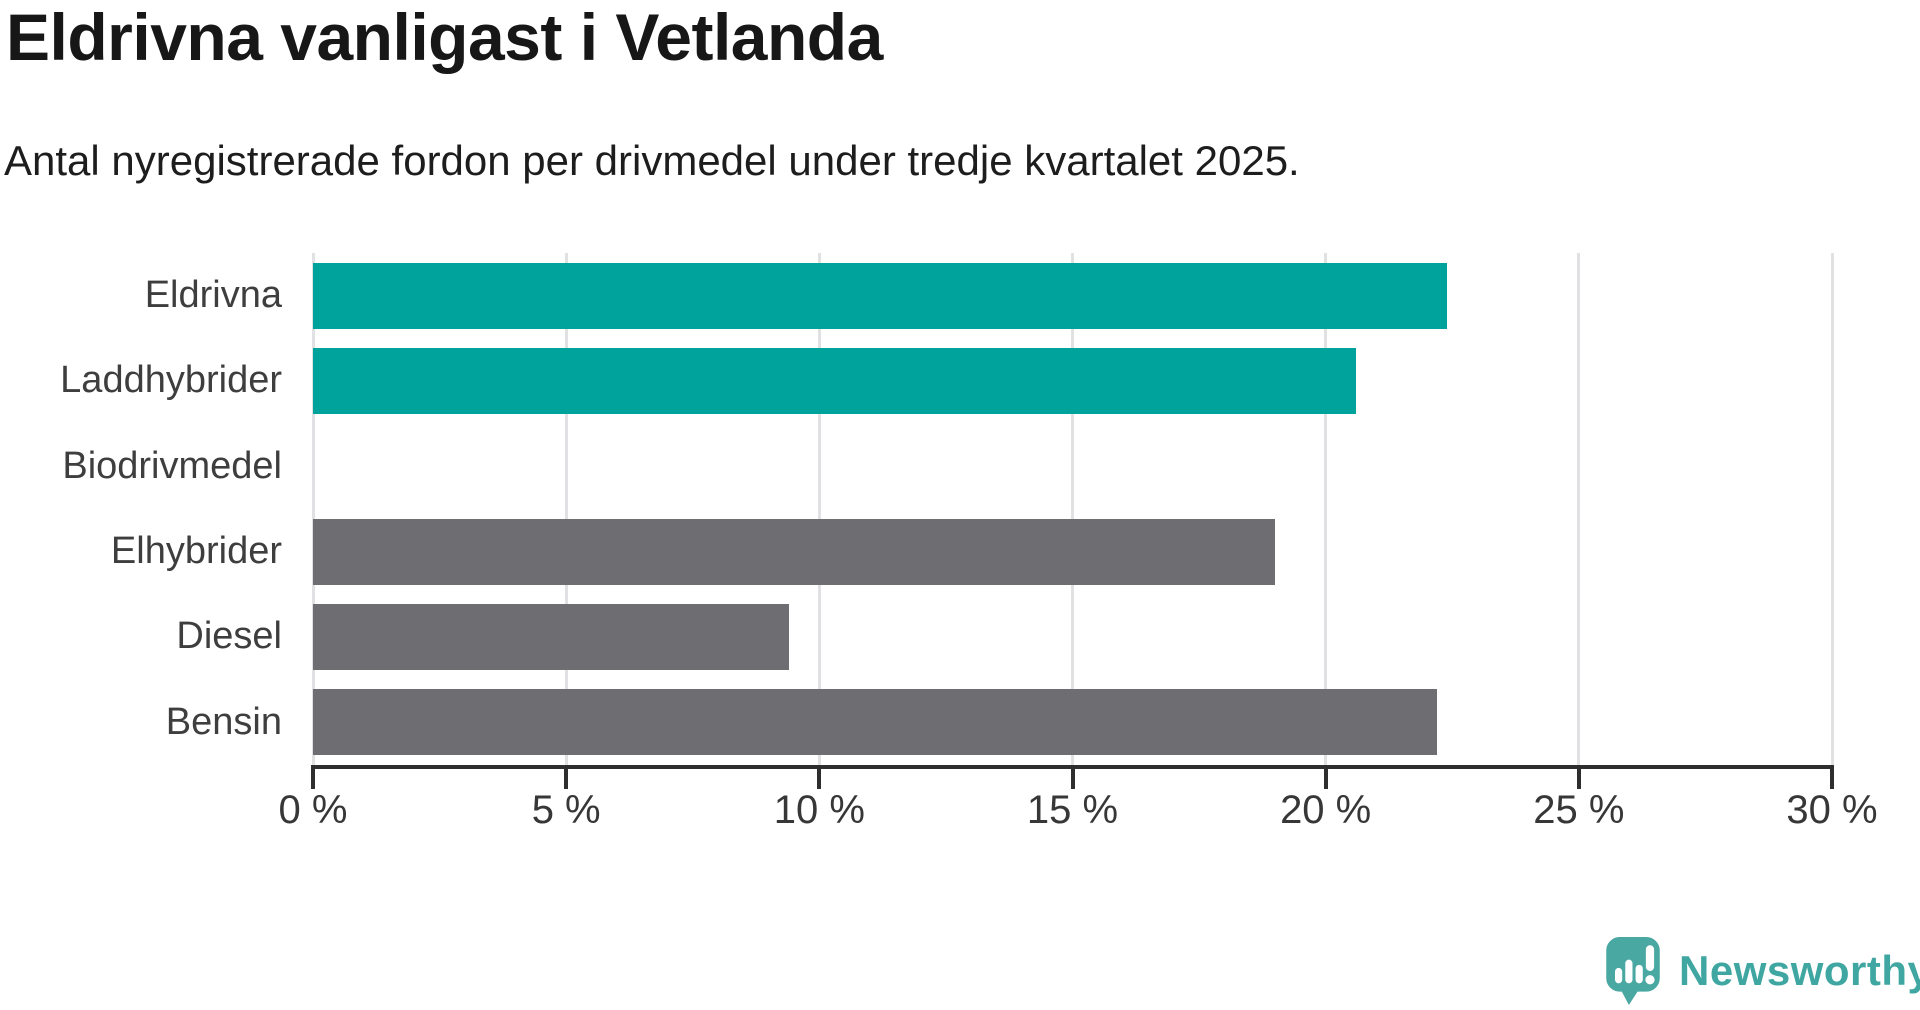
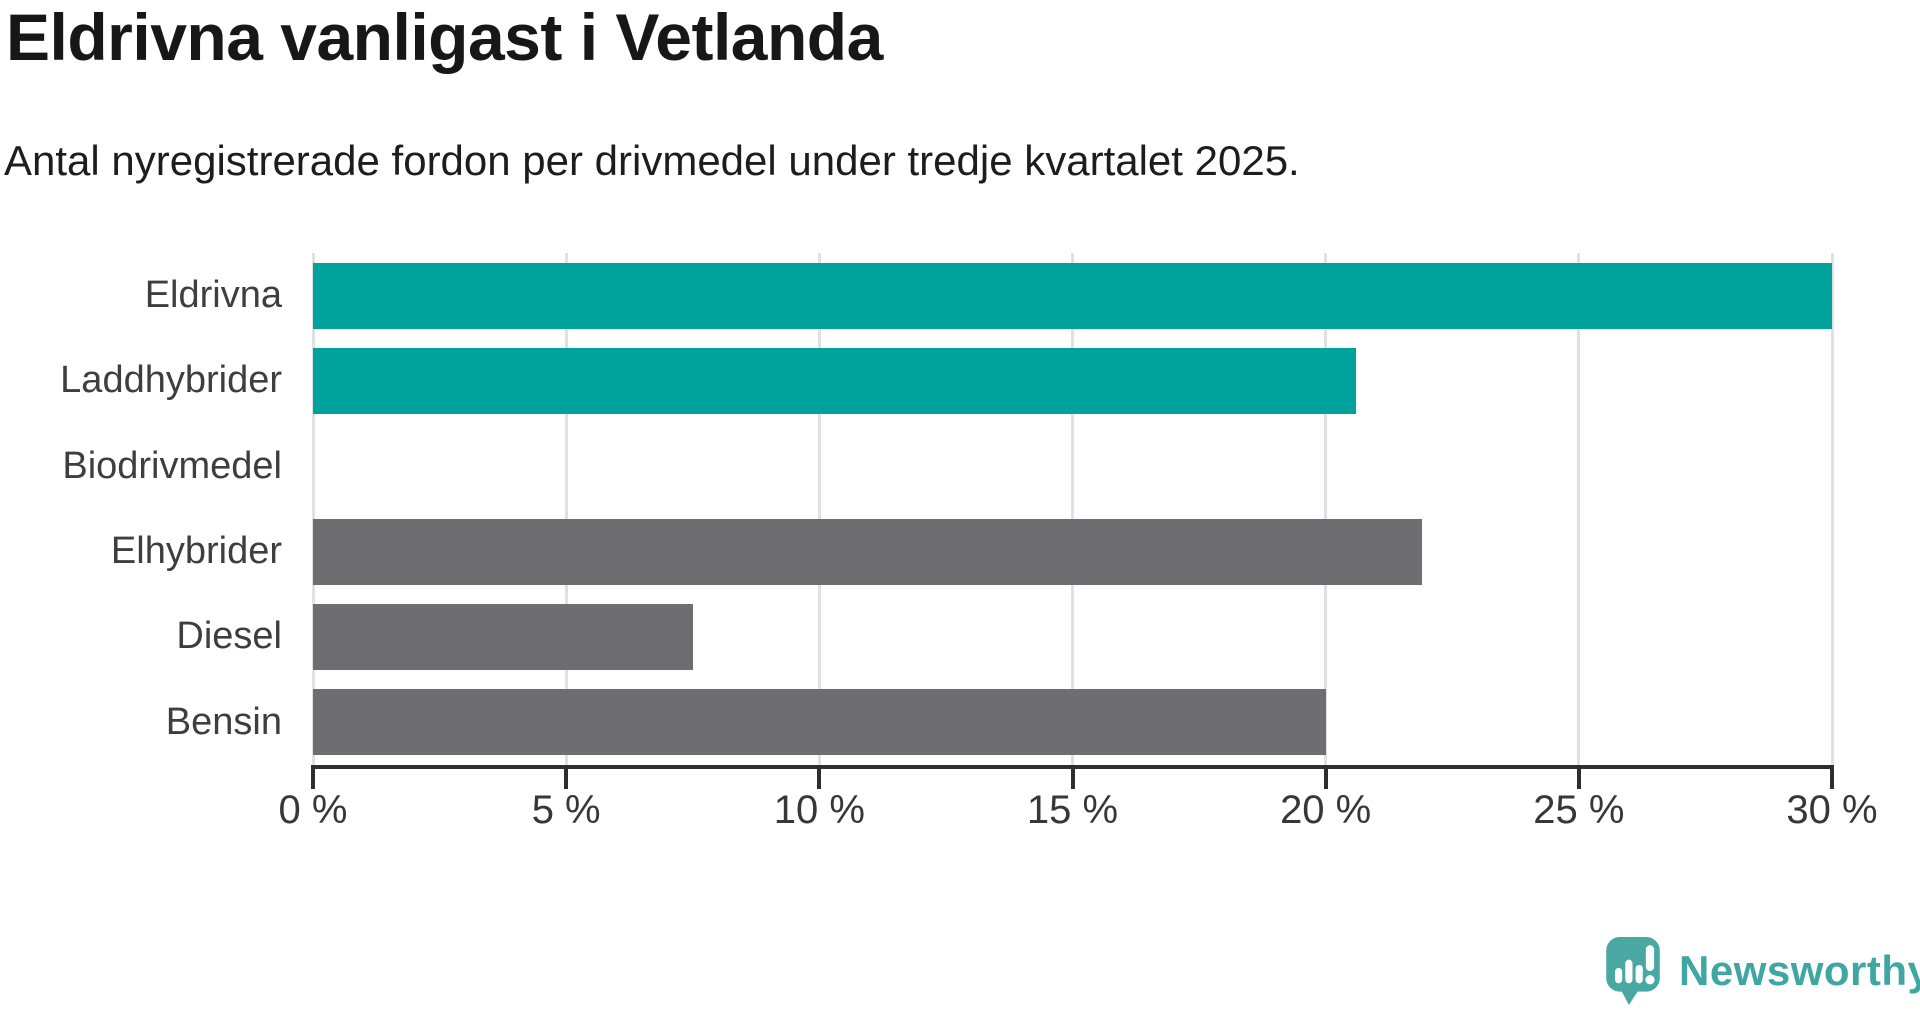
Eldrivna: 22.4% -> 30.0%
Elhybrider: 19.0% -> 21.9%
Diesel: 9.4% -> 7.5%
Bensin: 22.2% -> 20.0%
